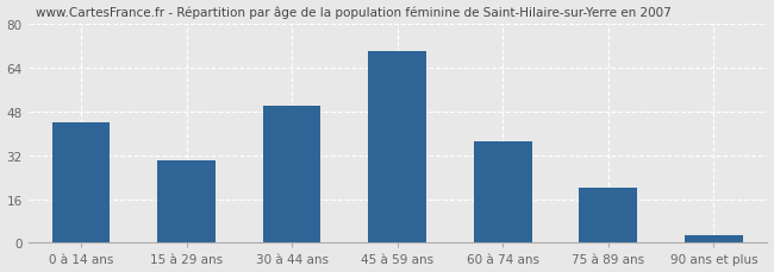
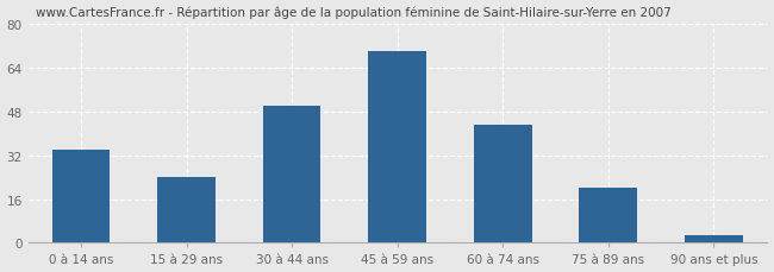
0 à 14 ans: 44 -> 34
15 à 29 ans: 30 -> 24
60 à 74 ans: 37 -> 43
